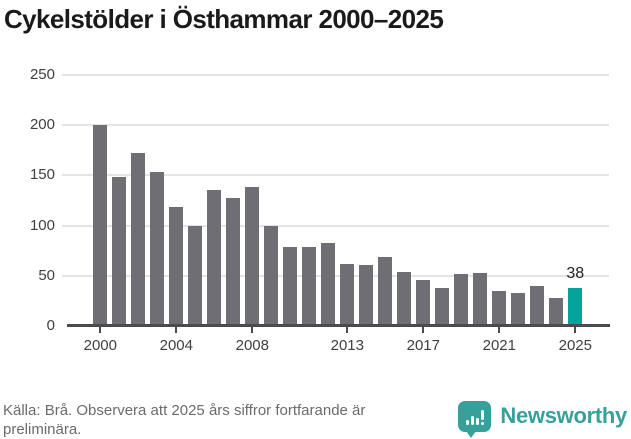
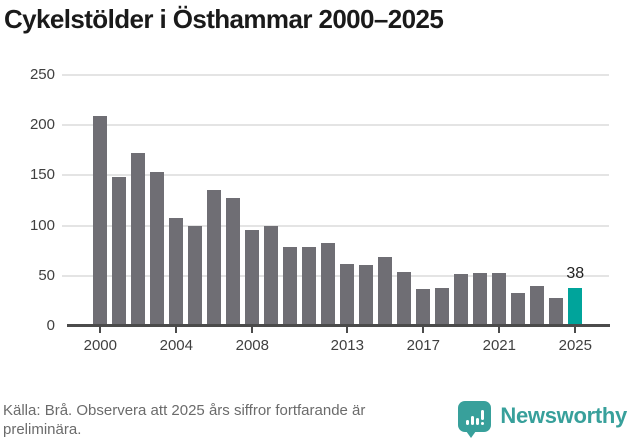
2000: 200 -> 209
2004: 119 -> 108
2008: 138 -> 96
2017: 46 -> 37
2021: 35 -> 53
